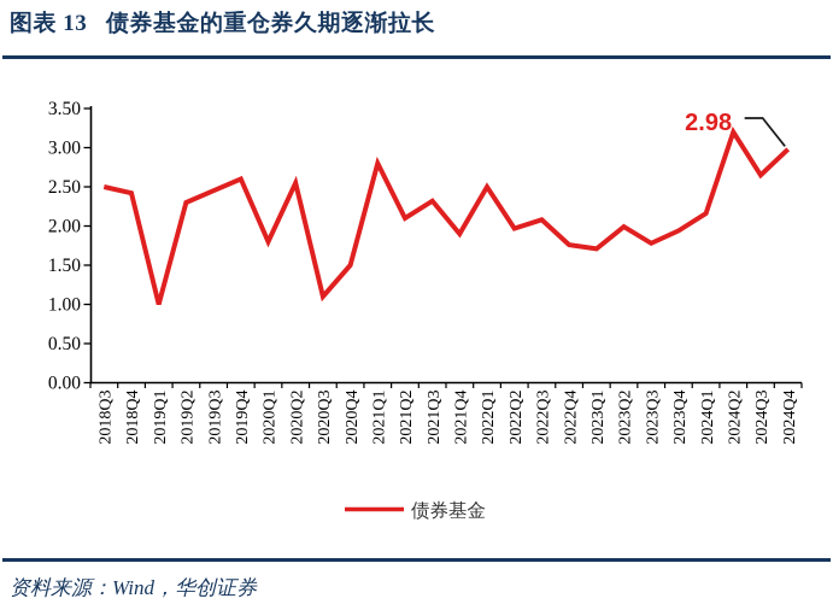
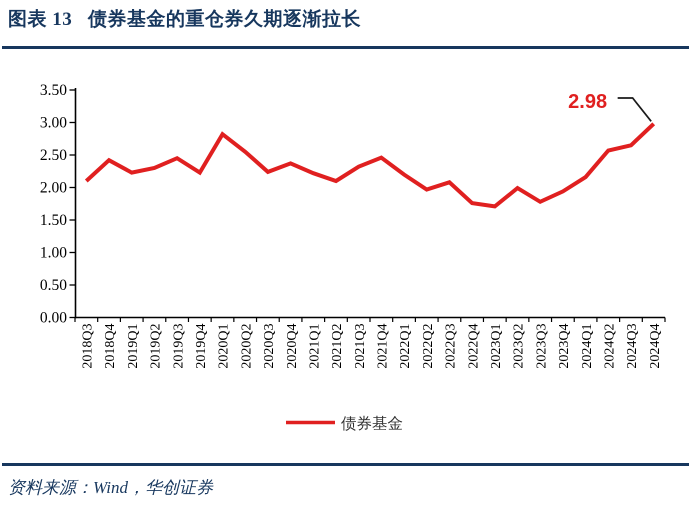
2018Q3: 2.5 -> 2.1
2019Q1: 1.0 -> 2.2
2019Q4: 2.6 -> 2.2
2020Q1: 1.8 -> 2.8
2020Q3: 1.1 -> 2.2
2020Q4: 1.5 -> 2.4
2021Q1: 2.8 -> 2.2
2021Q4: 1.9 -> 2.5
2022Q1: 2.5 -> 2.2
2024Q2: 3.2 -> 2.6
